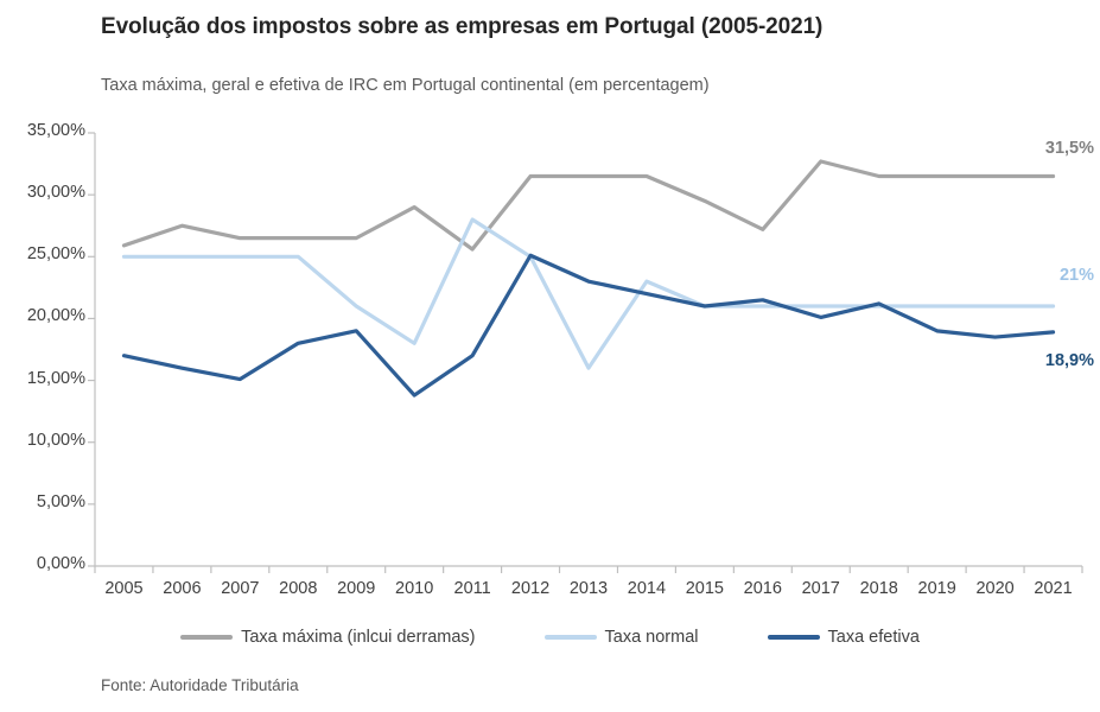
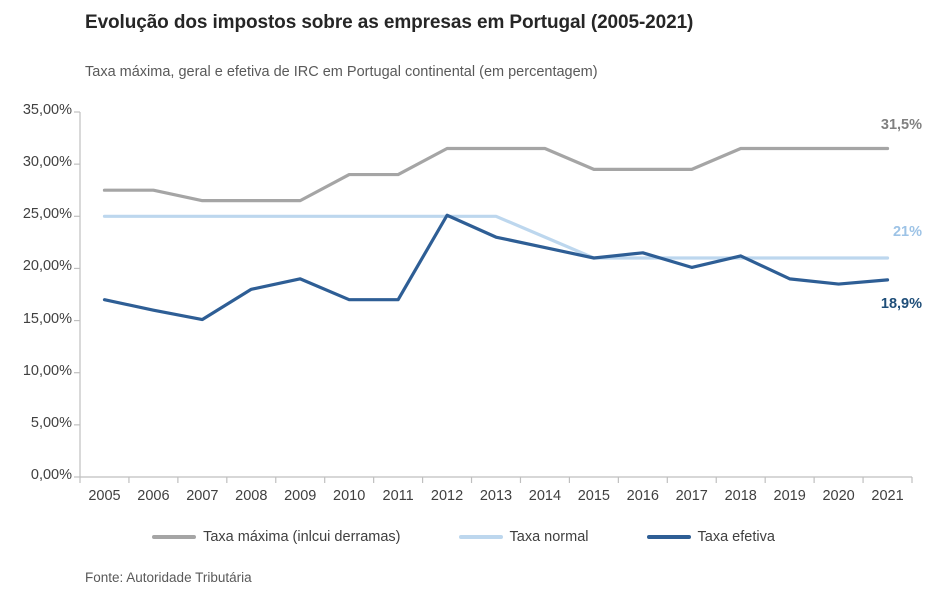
Taxa máxima (inlcui derramas)/2005: 25,9% -> 27,5%
Taxa normal/2009: 21% -> 25%
Taxa normal/2010: 18% -> 25%
Taxa efetiva/2010: 13,8% -> 17,0%
Taxa máxima (inlcui derramas)/2011: 25,6% -> 29,0%
Taxa normal/2011: 28% -> 25%
Taxa normal/2013: 16% -> 25%
Taxa máxima (inlcui derramas)/2016: 27,2% -> 29,5%
Taxa máxima (inlcui derramas)/2017: 32,7% -> 29,5%
